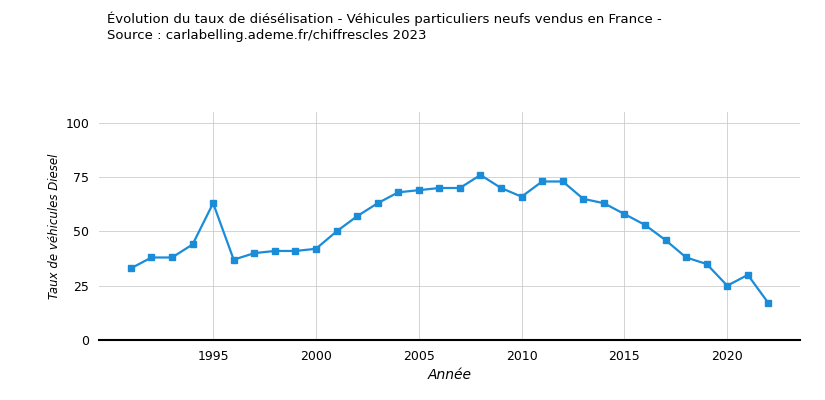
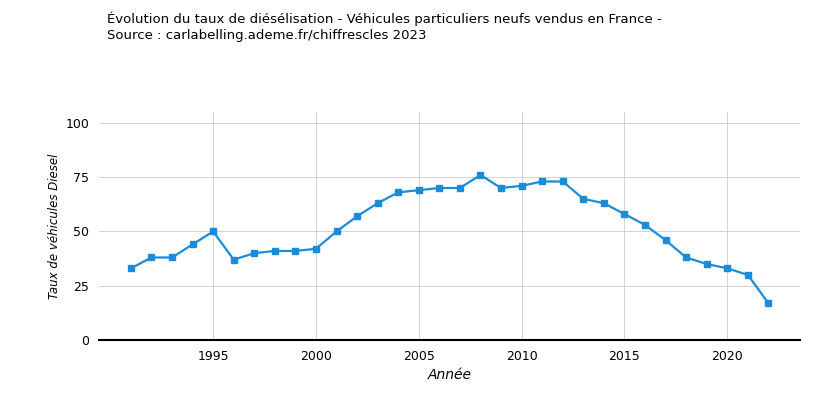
1995: 63 -> 50
2010: 66 -> 71
2020: 25 -> 33
